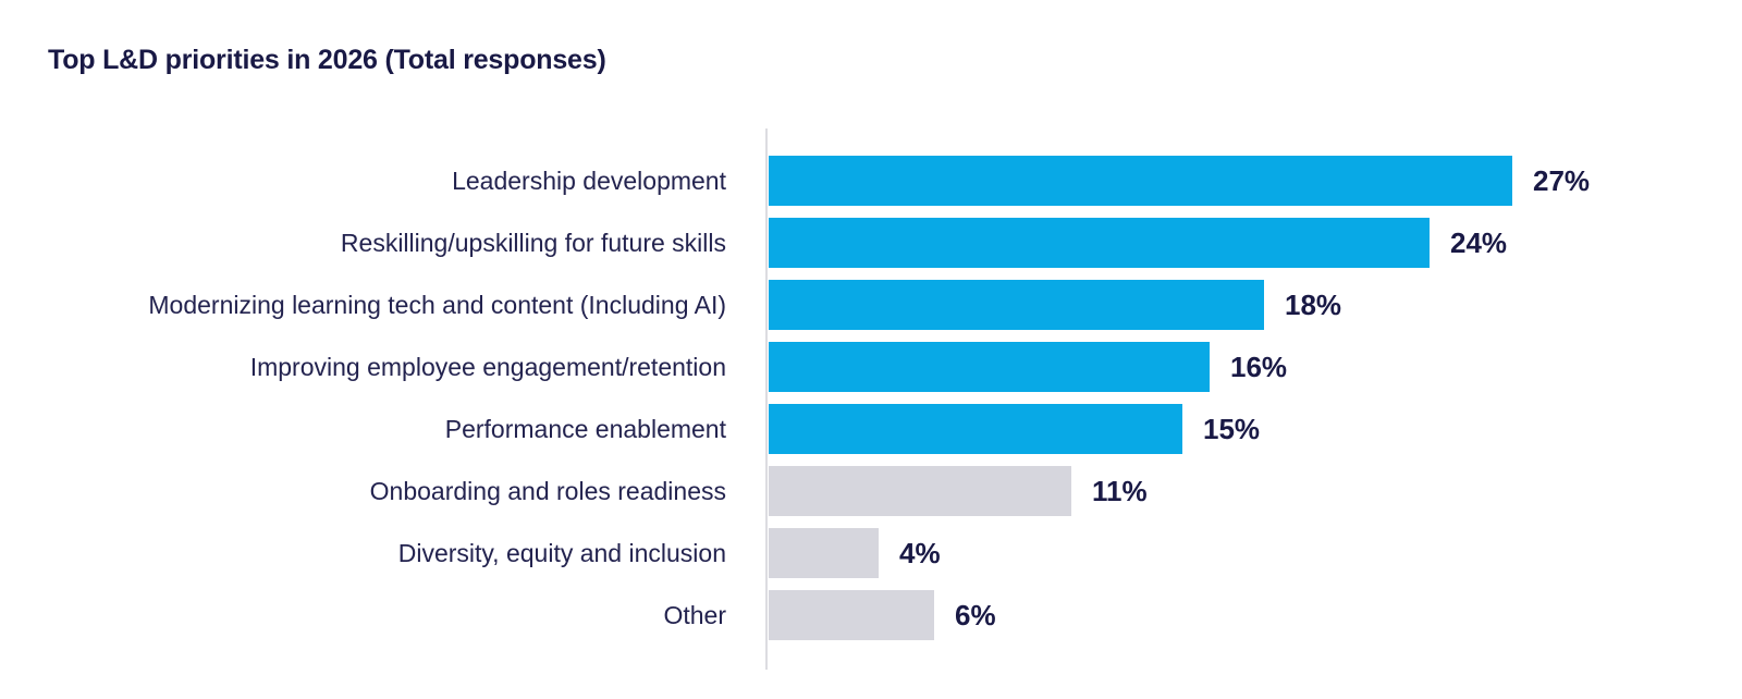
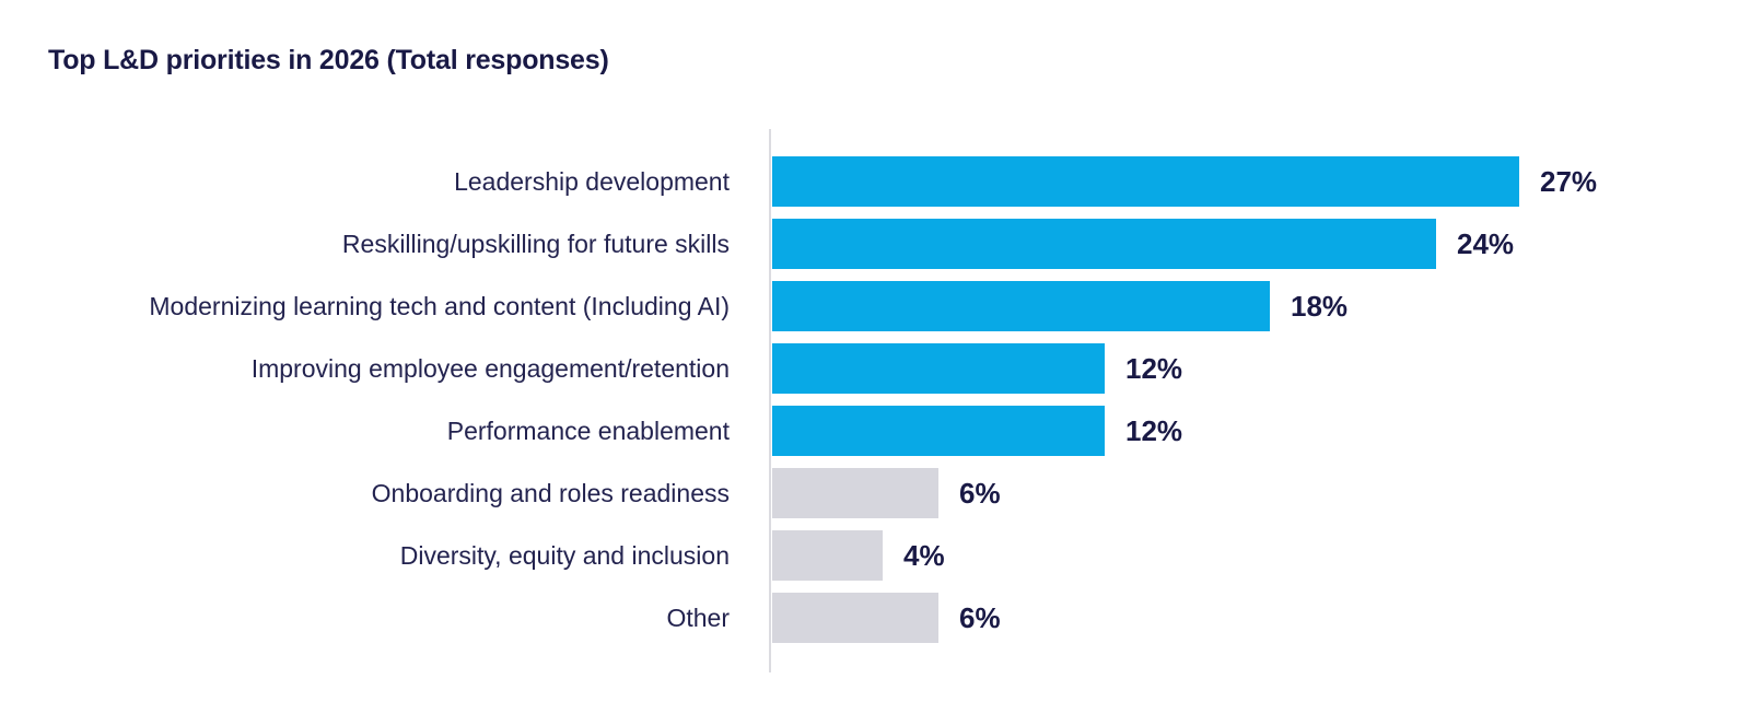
Improving employee engagement/retention: 16% -> 12%
Performance enablement: 15% -> 12%
Onboarding and roles readiness: 11% -> 6%
